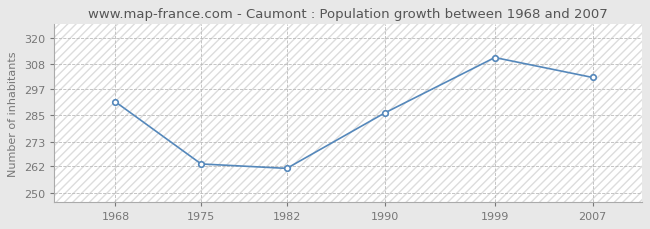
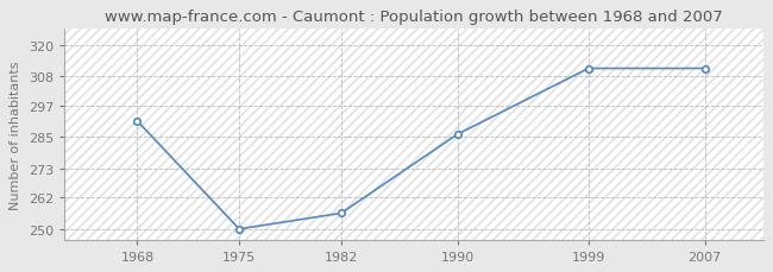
1975: 263 -> 250
1982: 261 -> 256
2007: 302 -> 311
